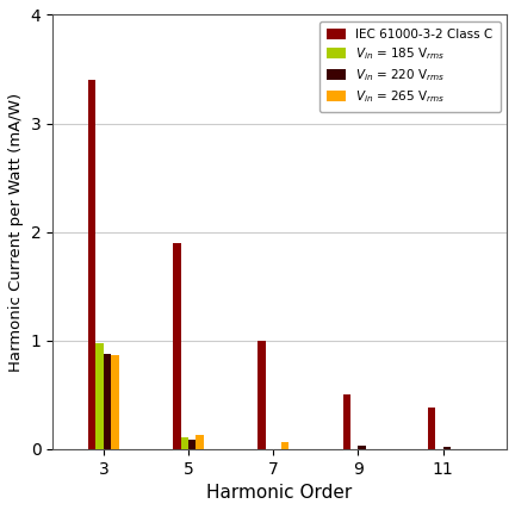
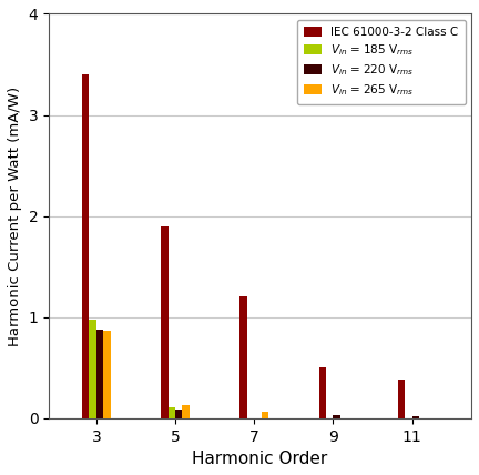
IEC 61000-3-2 Class C/7: 1.00 -> 1.20
